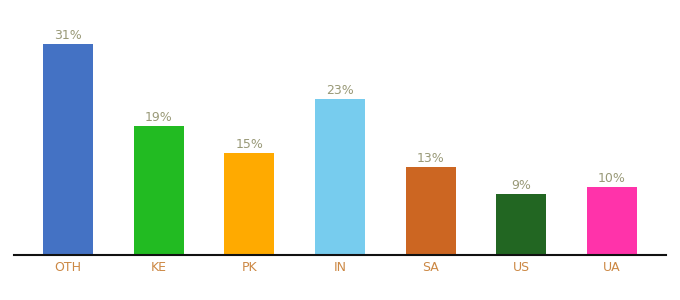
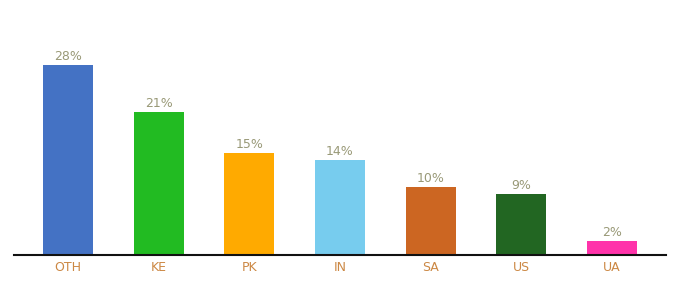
OTH: 31% -> 28%
KE: 19% -> 21%
IN: 23% -> 14%
SA: 13% -> 10%
UA: 10% -> 2%
